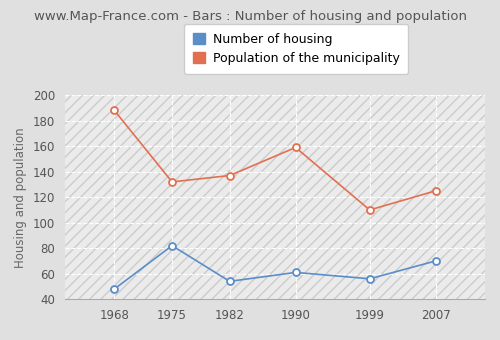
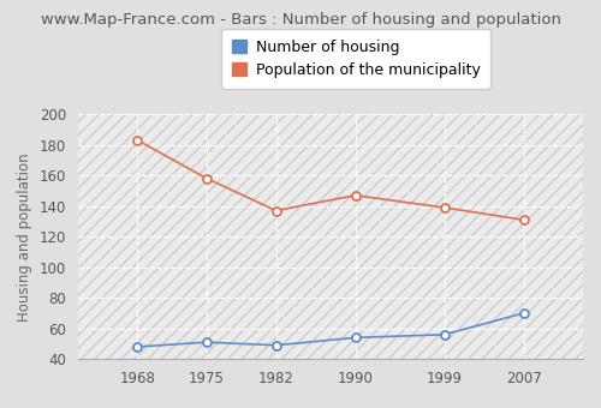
Population of the municipality/1968: 188 -> 183
Number of housing/1975: 82 -> 51
Population of the municipality/1975: 132 -> 158
Number of housing/1982: 54 -> 49
Number of housing/1990: 61 -> 54
Population of the municipality/1990: 159 -> 147
Population of the municipality/1999: 110 -> 139
Population of the municipality/2007: 125 -> 131
